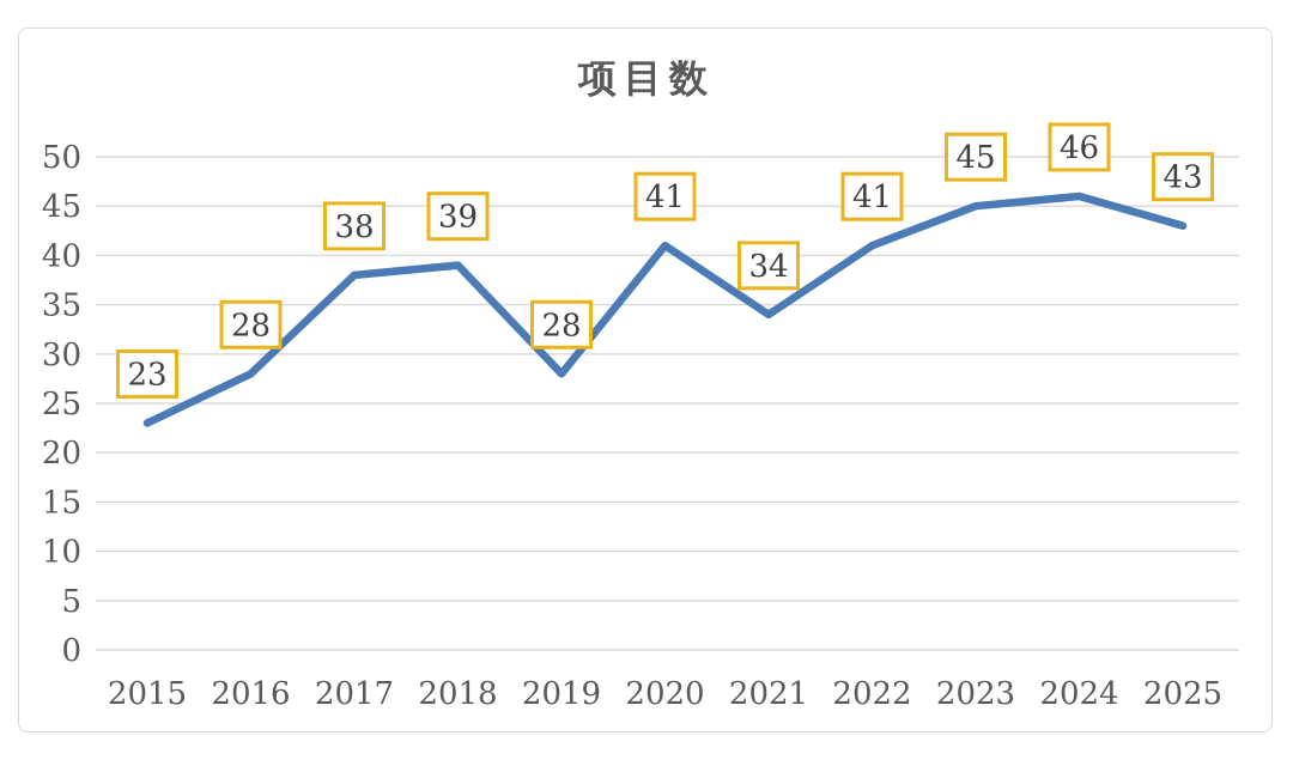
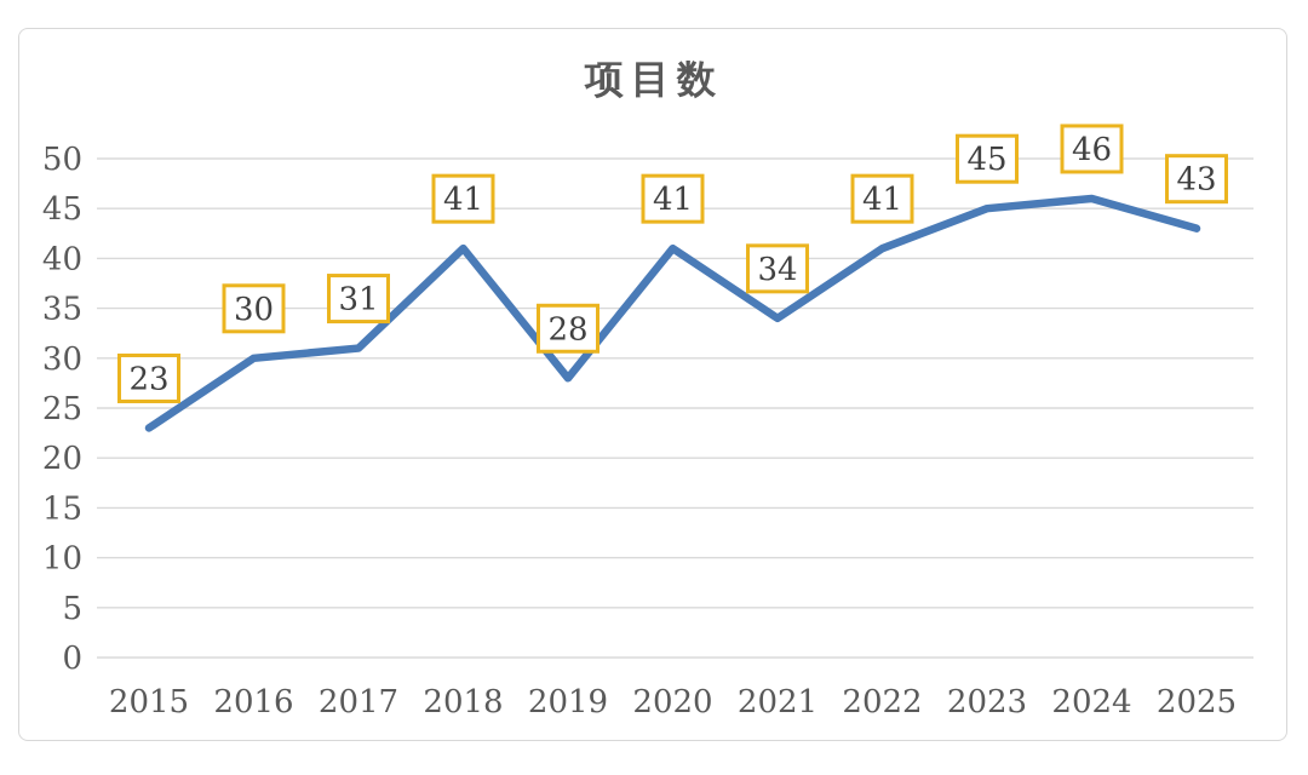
2016: 28 -> 30
2017: 38 -> 31
2018: 39 -> 41
